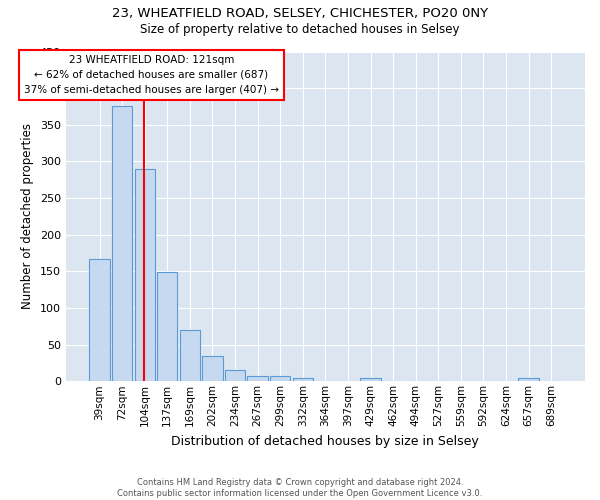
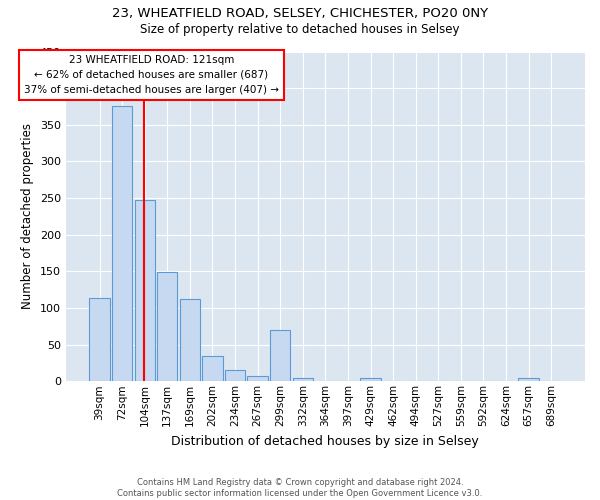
39sqm: 167 -> 114
104sqm: 290 -> 248
169sqm: 70 -> 112
299sqm: 7 -> 70
